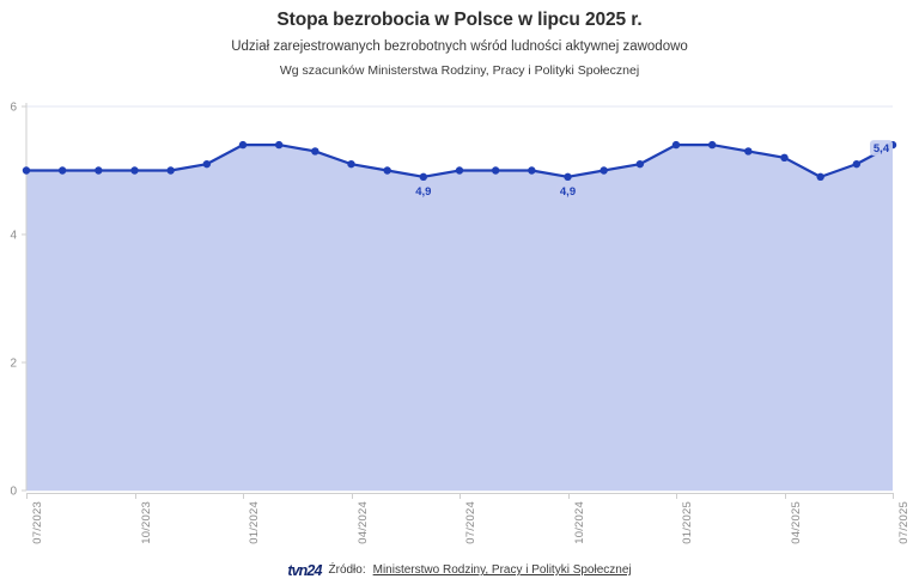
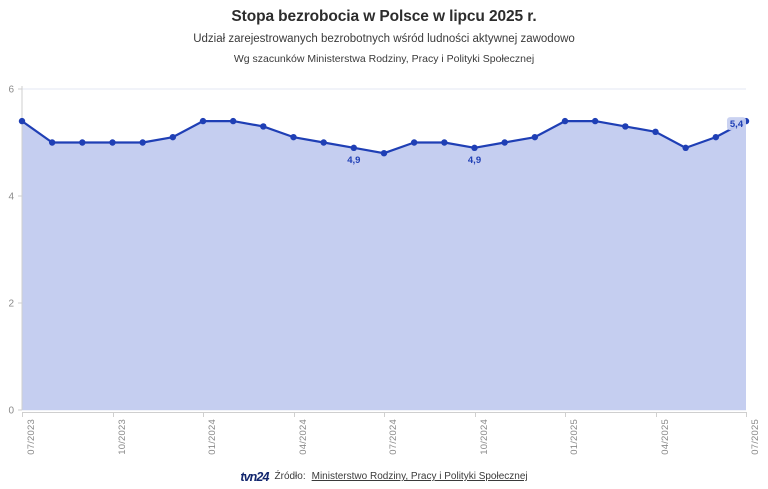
07/2023: 5.0 -> 5.4
07/2024: 5.0 -> 4.8
